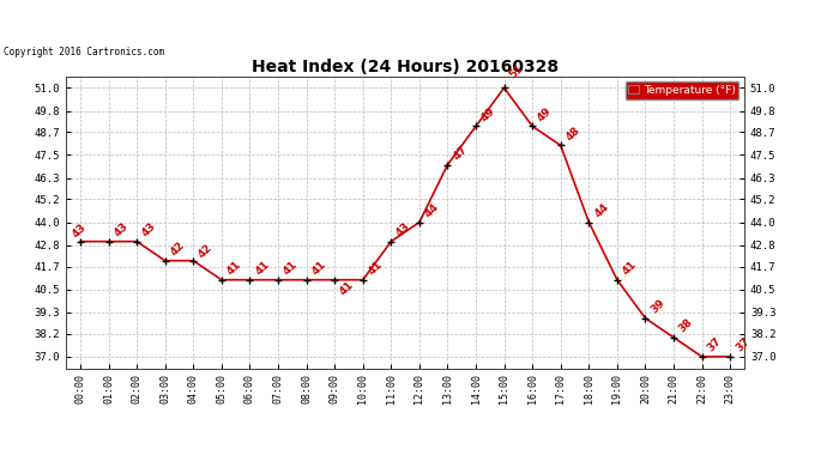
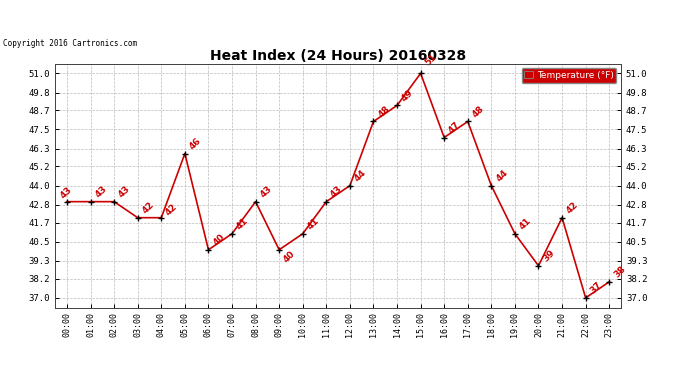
05:00: 41 -> 46
06:00: 41 -> 40
08:00: 41 -> 43
09:00: 41 -> 40
13:00: 47 -> 48
16:00: 49 -> 47
21:00: 38 -> 42
23:00: 37 -> 38
